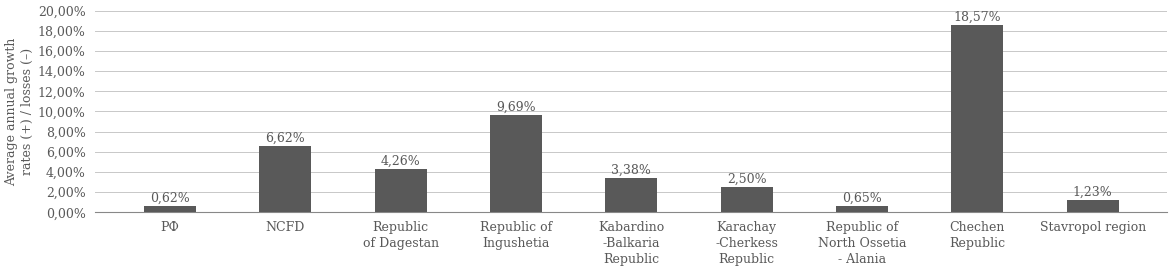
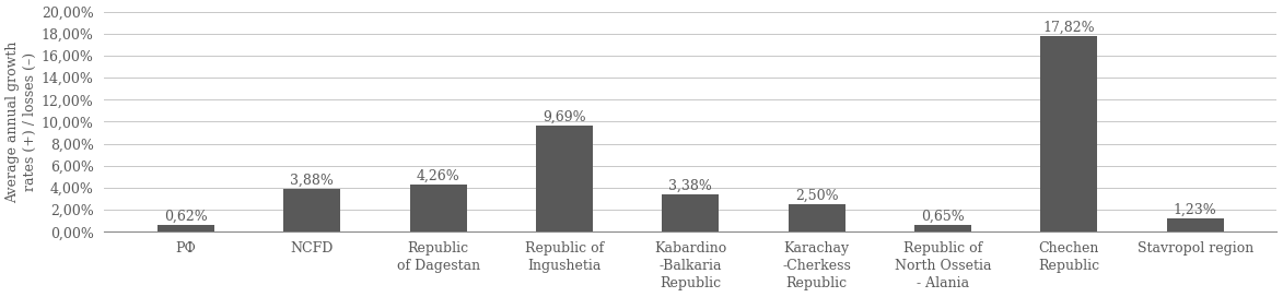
NCFD: 6,62% -> 3,88%
Chechen Republic: 18,57% -> 17,82%
